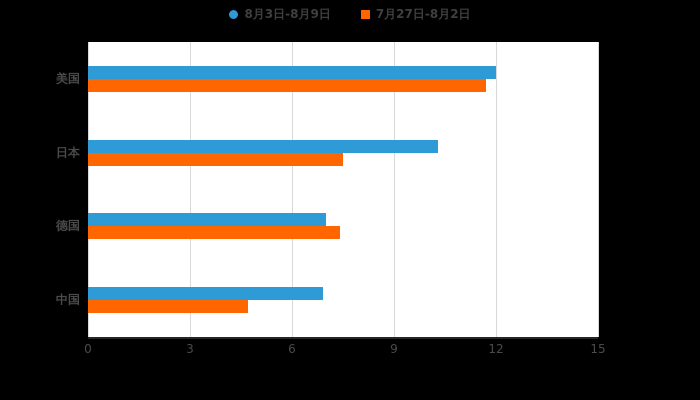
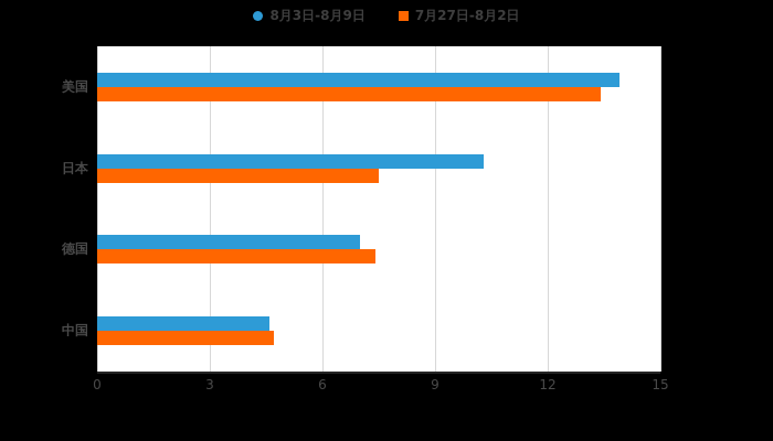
8月3日-8月9日/美国: 12.0 -> 13.9
7月27日-8月2日/美国: 11.7 -> 13.4
8月3日-8月9日/中国: 6.9 -> 4.6
